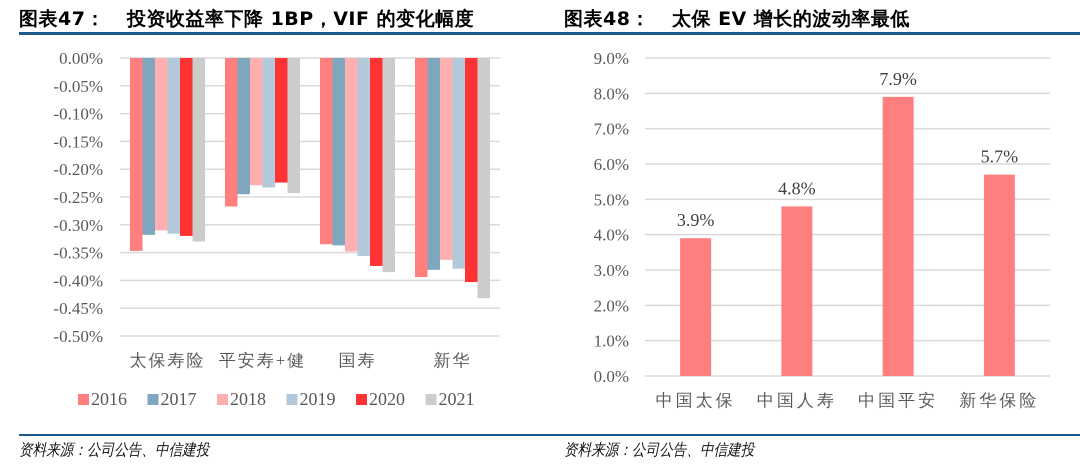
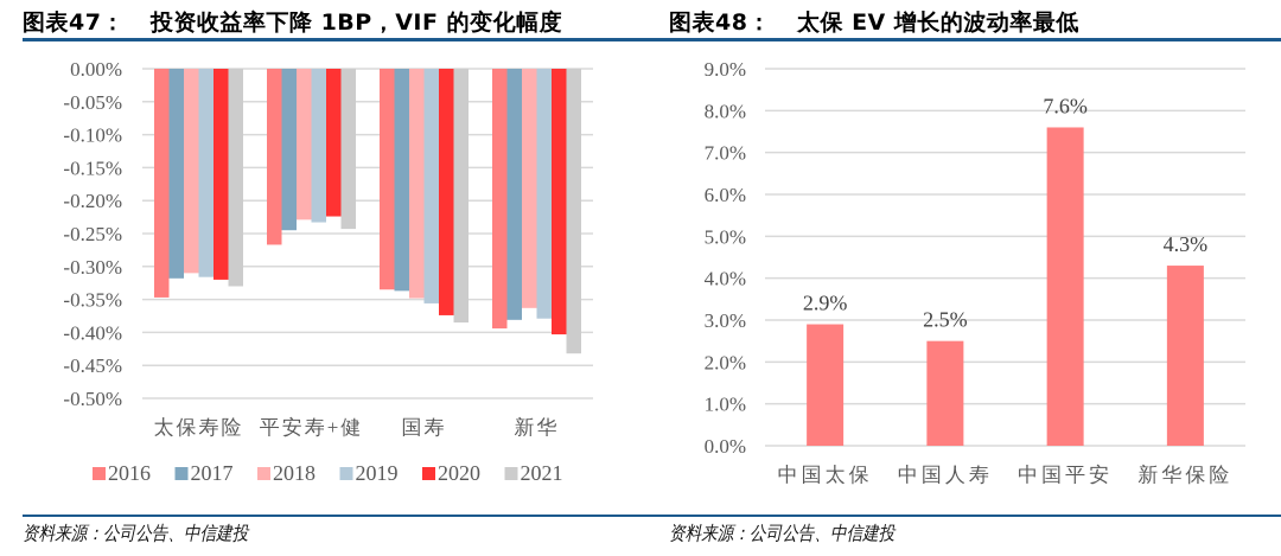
太保 EV 增长的波动率最低/中国太保: 3.9% -> 2.9%
太保 EV 增长的波动率最低/中国人寿: 4.8% -> 2.5%
太保 EV 增长的波动率最低/中国平安: 7.9% -> 7.6%
太保 EV 增长的波动率最低/新华保险: 5.7% -> 4.3%
